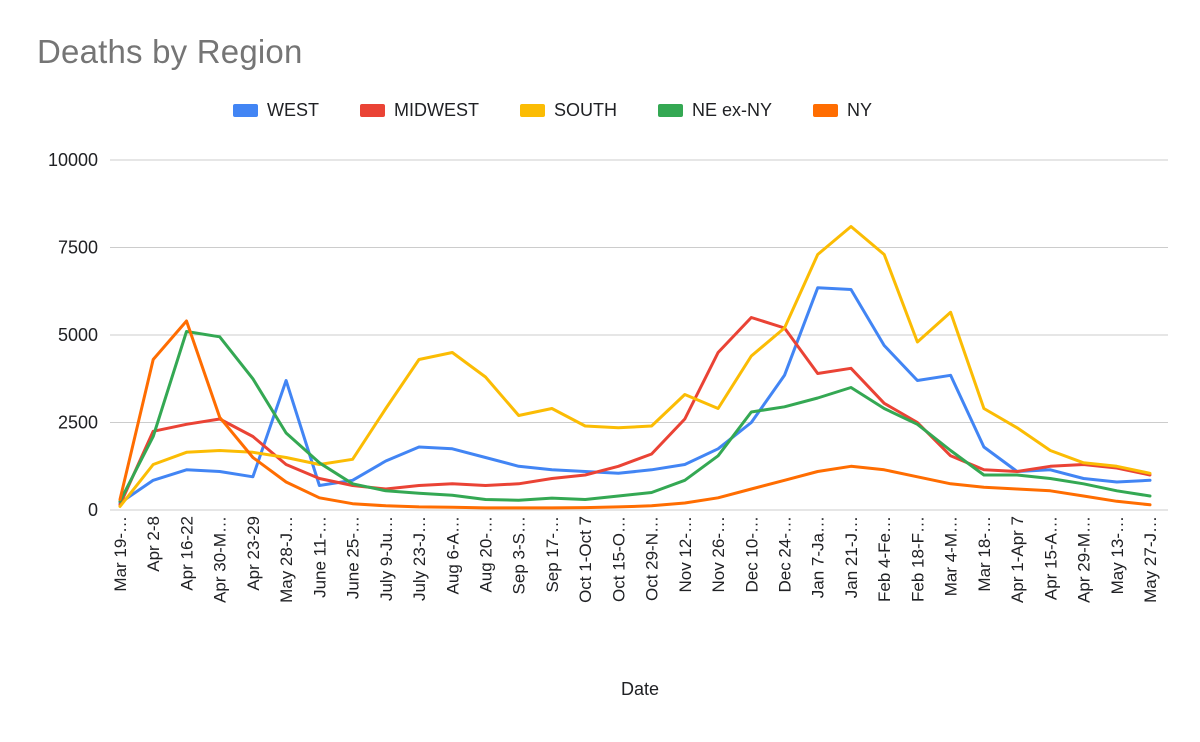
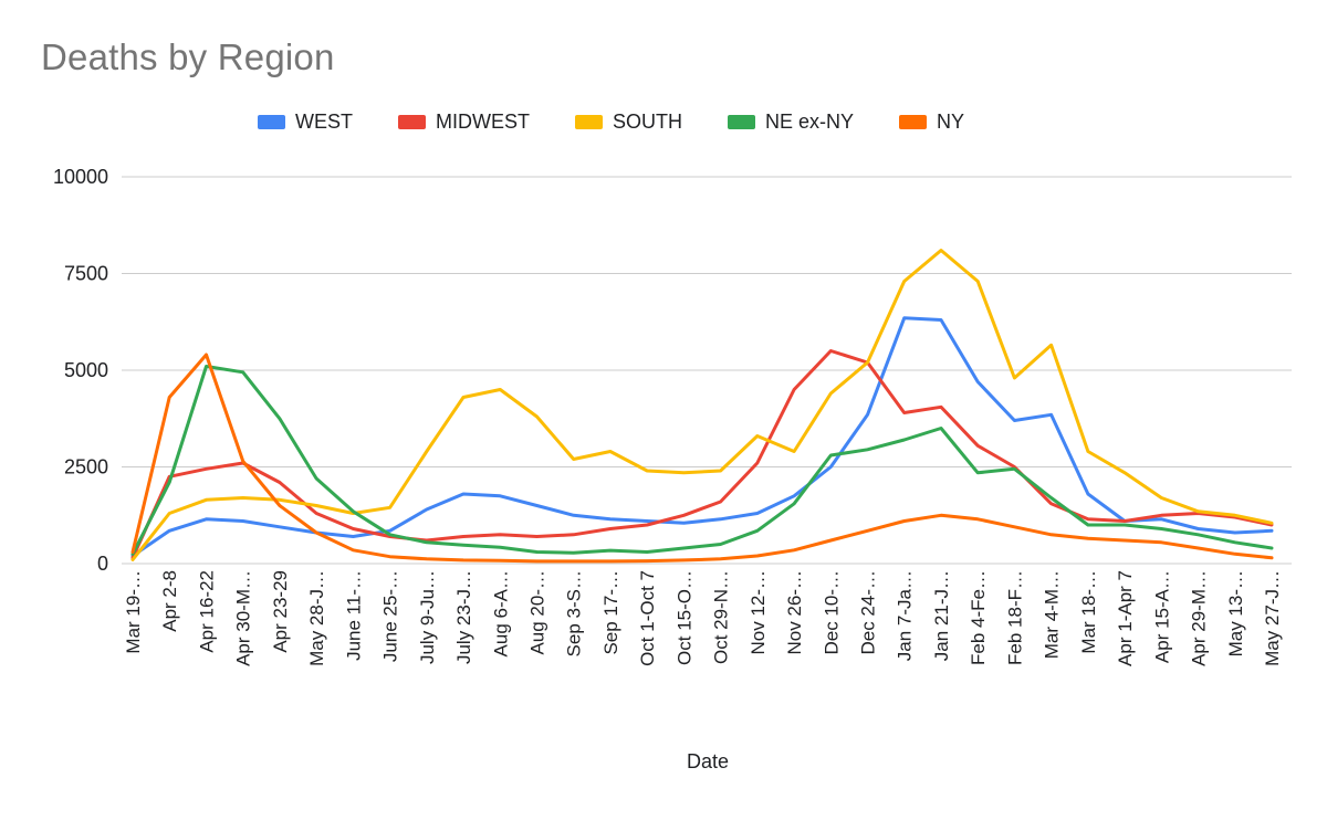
WEST/May 28-J…: 3700 -> 800
NE ex-NY/Feb 4-Fe…: 2900 -> 2400
